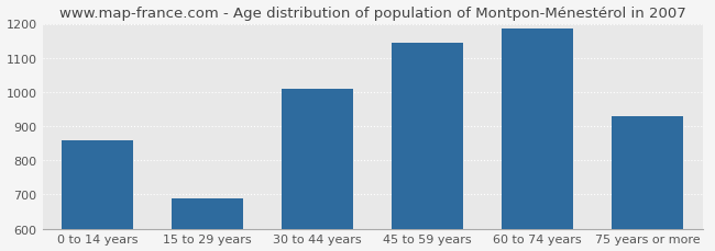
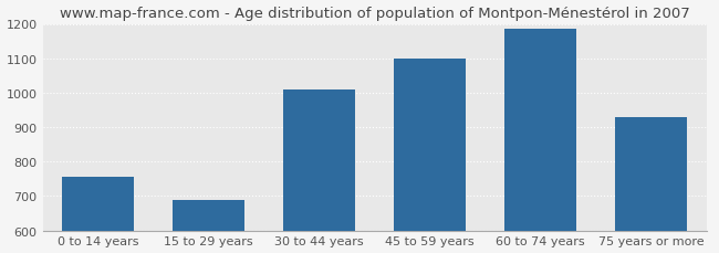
0 to 14 years: 860 -> 755
45 to 59 years: 1145 -> 1100
